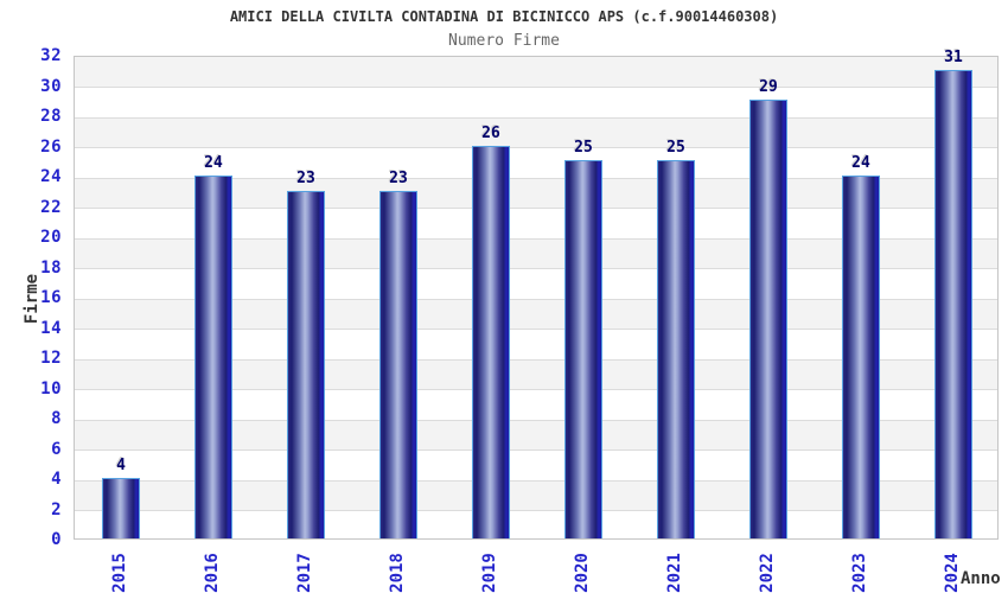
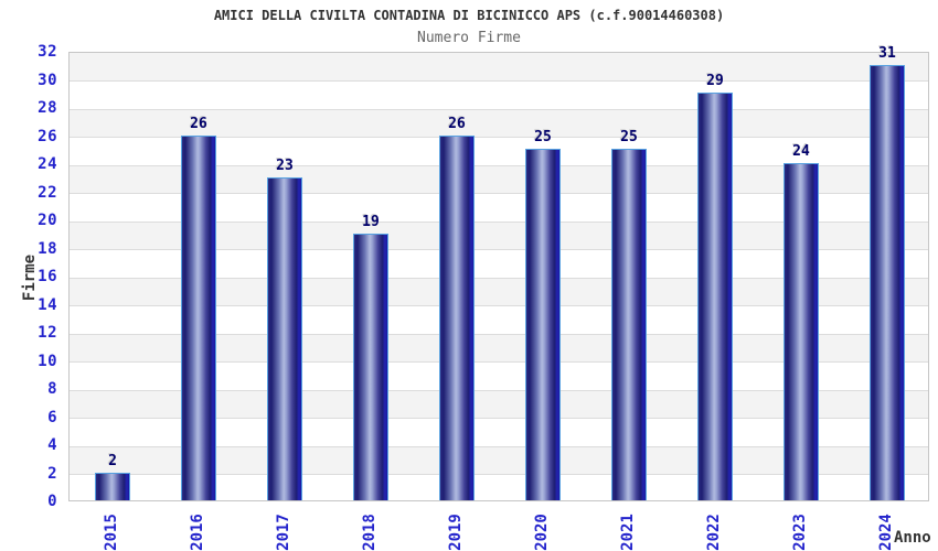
2015: 4 -> 2
2016: 24 -> 26
2018: 23 -> 19
